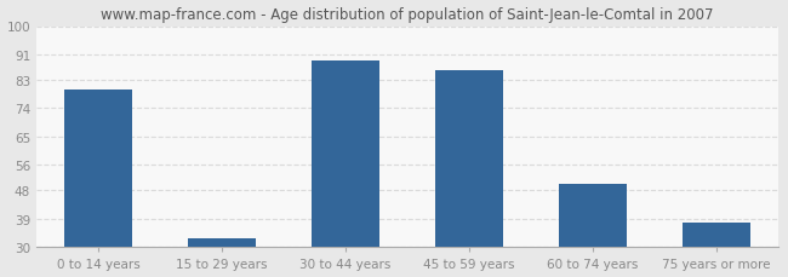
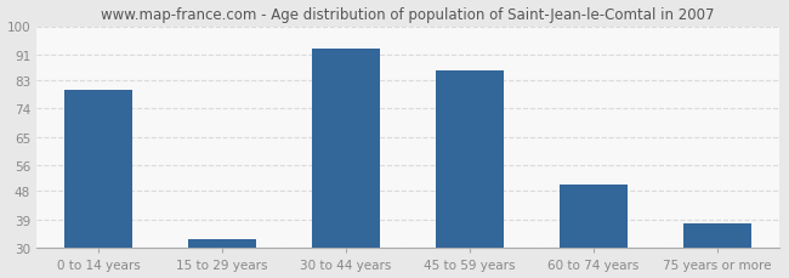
30 to 44 years: 89 -> 93
